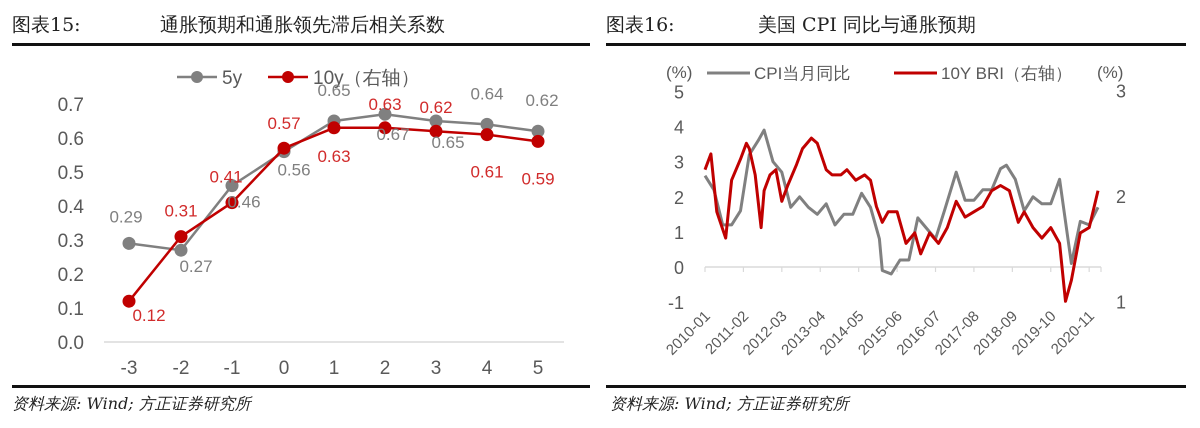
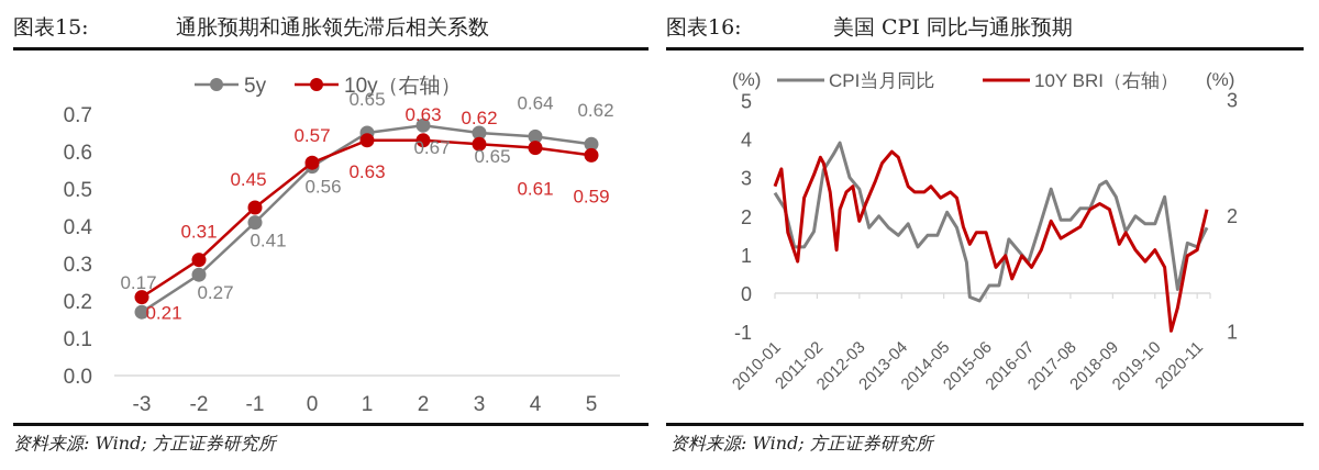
通胀预期和通胀领先滞后相关系数/5y/-3: 0.29 -> 0.17
通胀预期和通胀领先滞后相关系数/10y（右轴）/-3: 0.12 -> 0.21
通胀预期和通胀领先滞后相关系数/5y/-1: 0.46 -> 0.41
通胀预期和通胀领先滞后相关系数/10y（右轴）/-1: 0.41 -> 0.45
